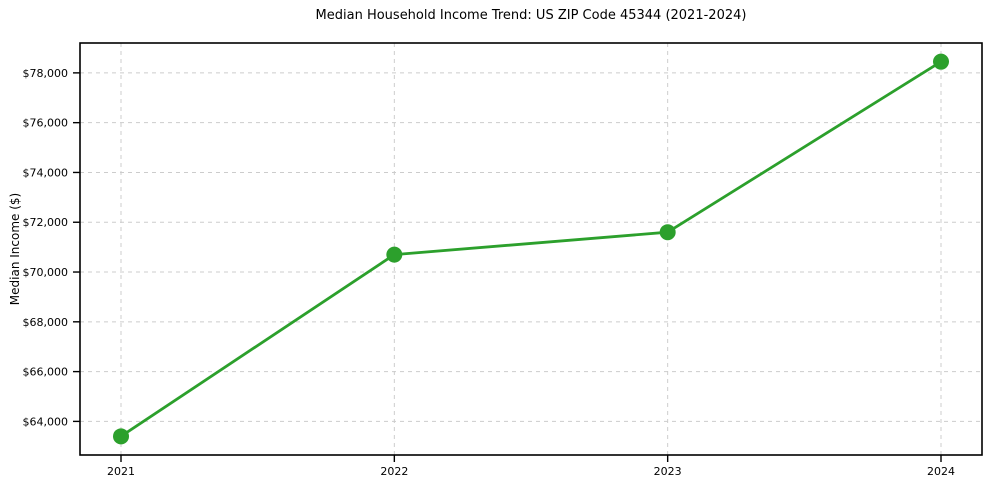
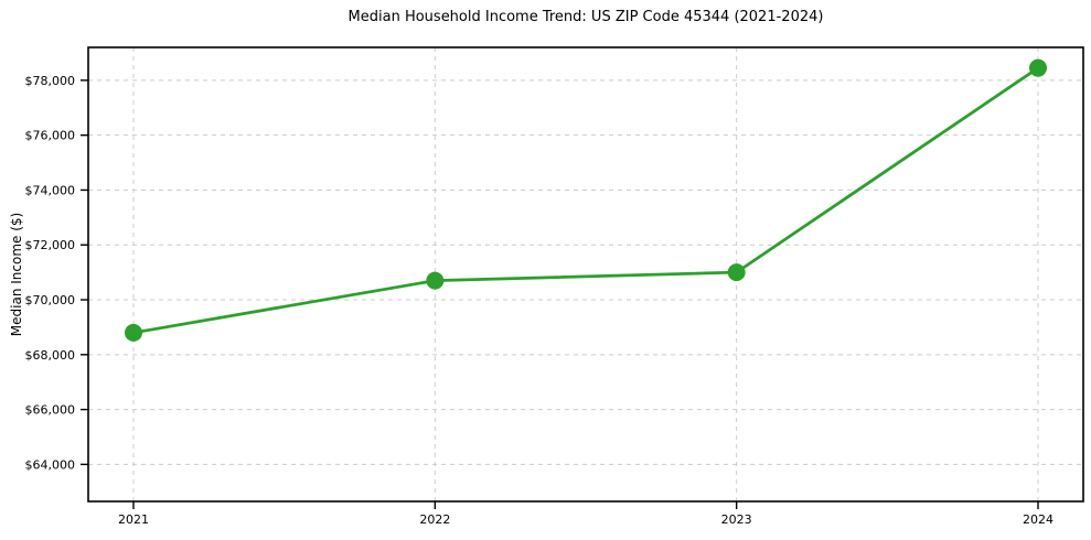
2021: $63400 -> $68800
2023: $71600 -> $71000
